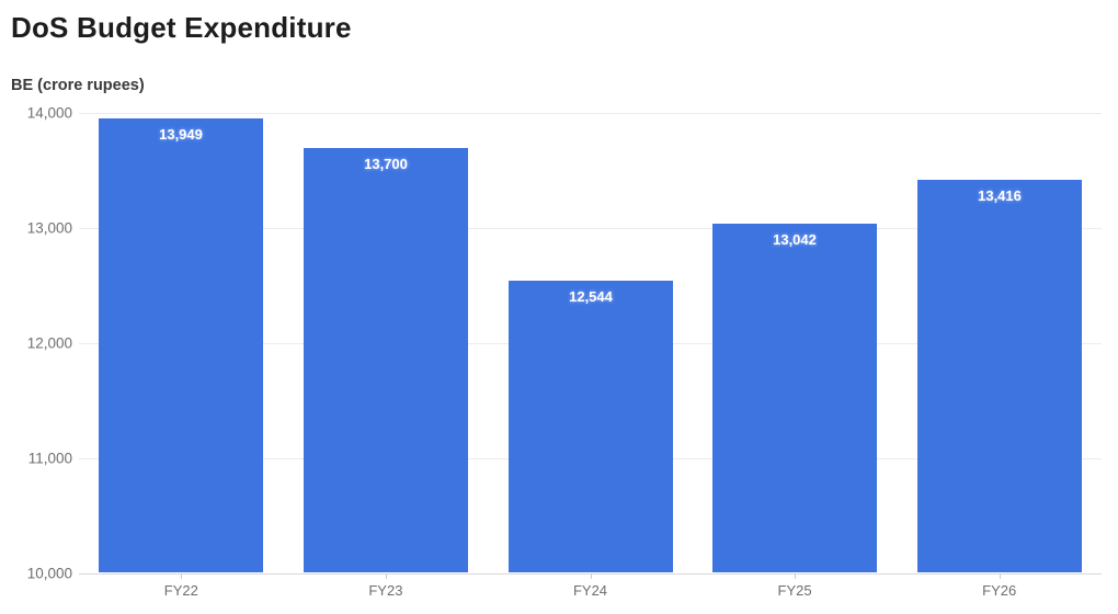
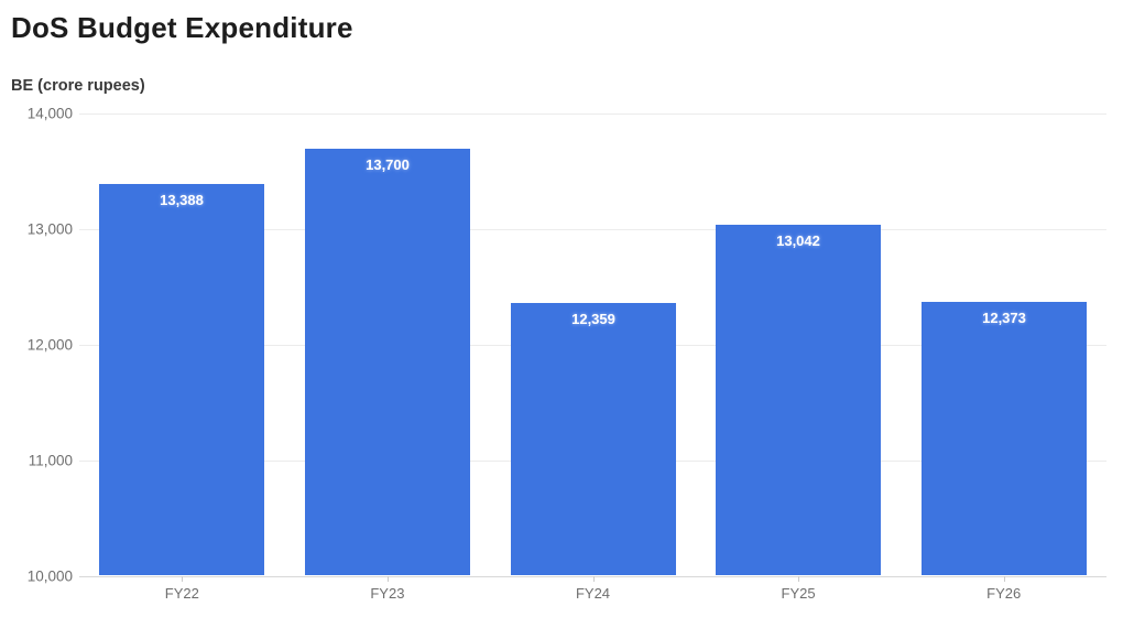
FY22: 13,949 -> 13,388
FY24: 12,544 -> 12,359
FY26: 13,416 -> 12,373
